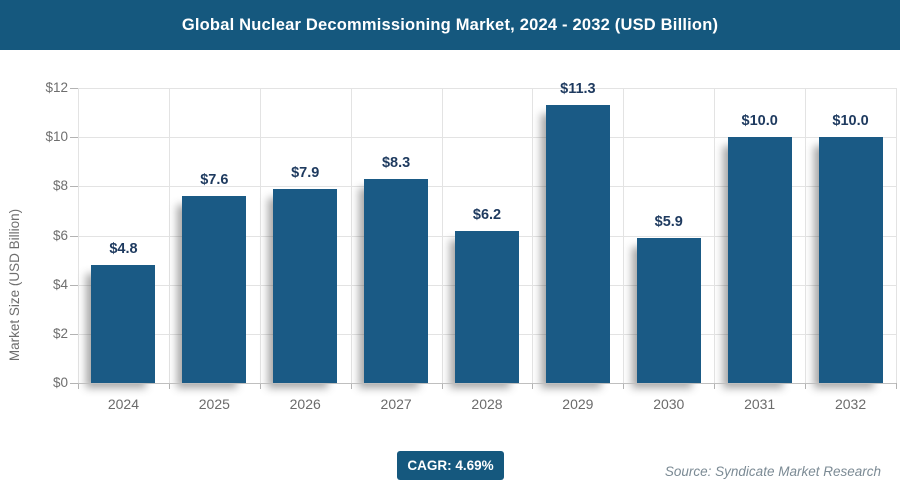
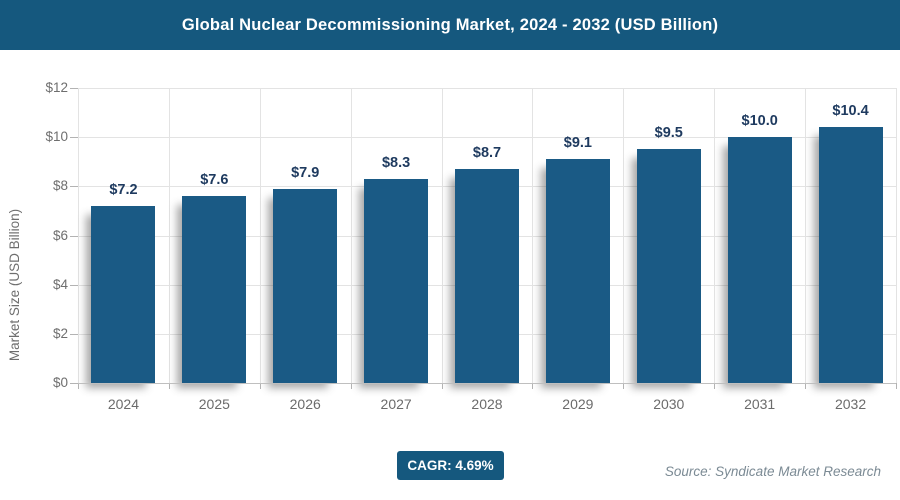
2024: $4.8 -> $7.2
2028: $6.2 -> $8.7
2029: $11.3 -> $9.1
2030: $5.9 -> $9.5
2032: $10.0 -> $10.4
